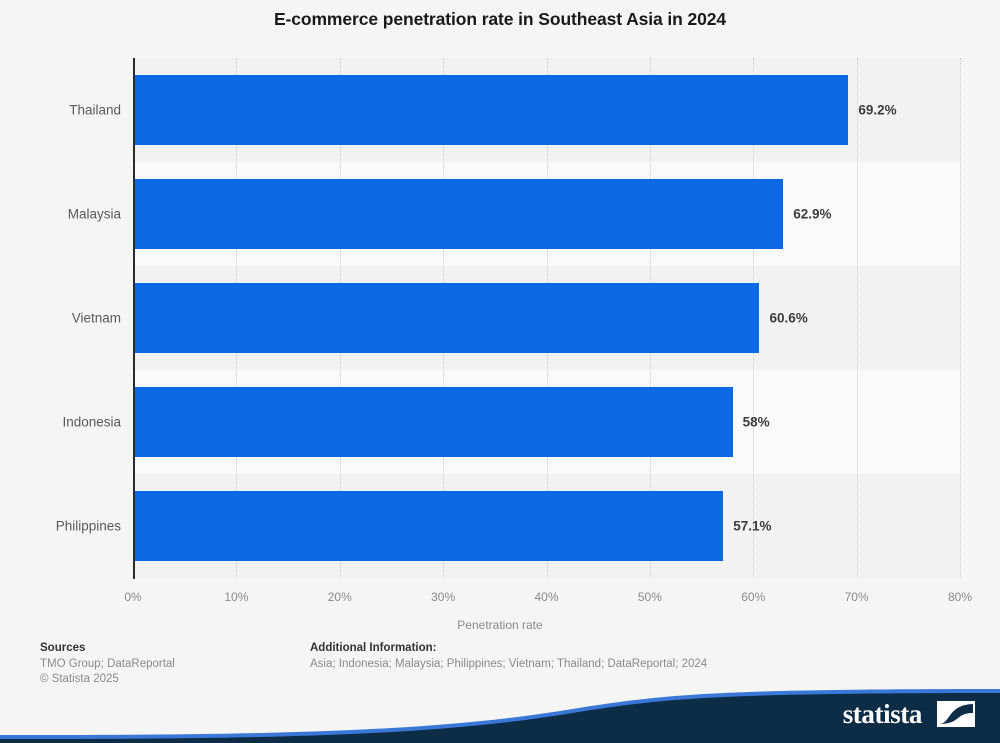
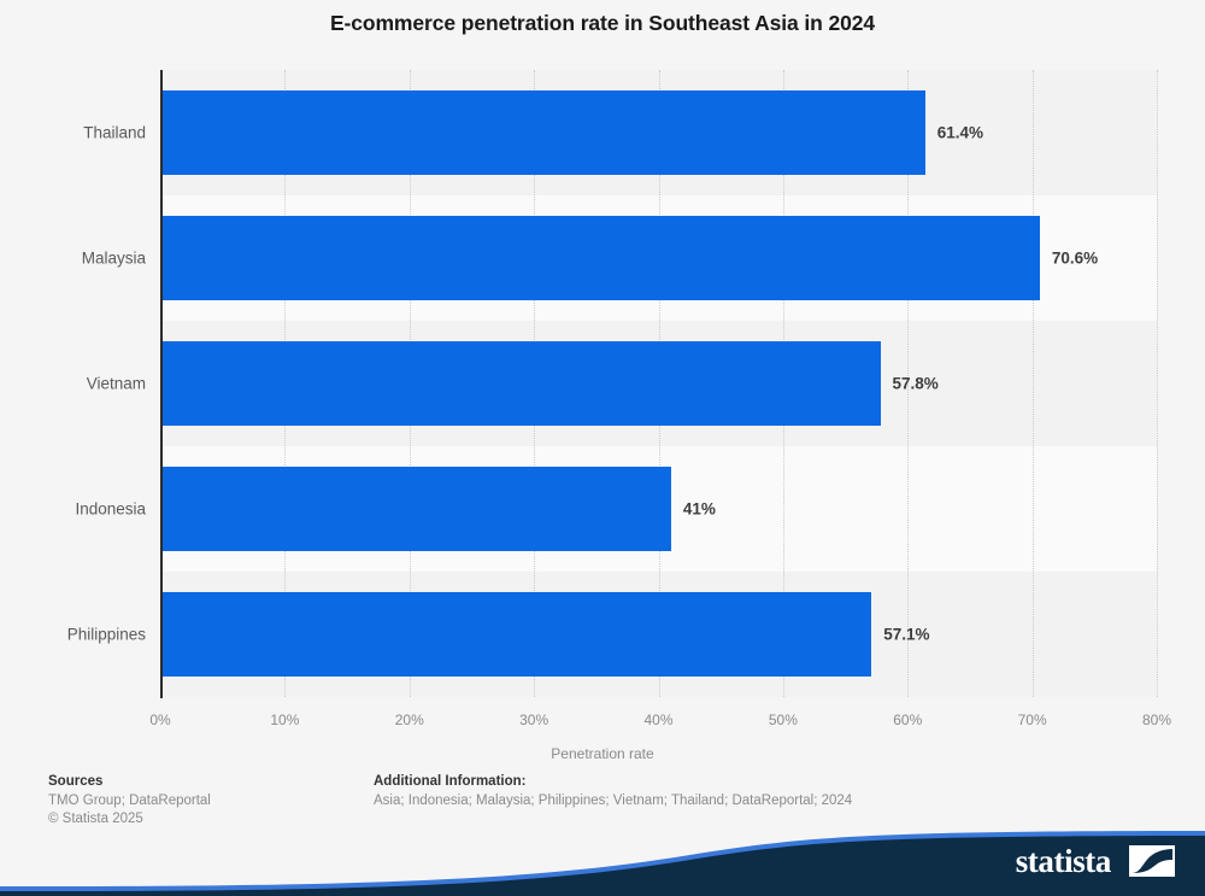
Thailand: 69.2% -> 61.4%
Malaysia: 62.9% -> 70.6%
Vietnam: 60.6% -> 57.8%
Indonesia: 58% -> 41%
